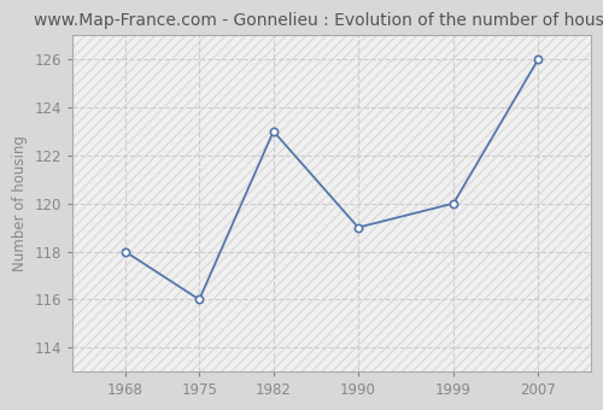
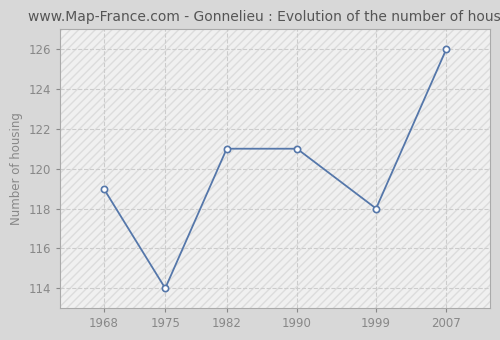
1968: 118 -> 119
1975: 116 -> 114
1982: 123 -> 121
1990: 119 -> 121
1999: 120 -> 118
